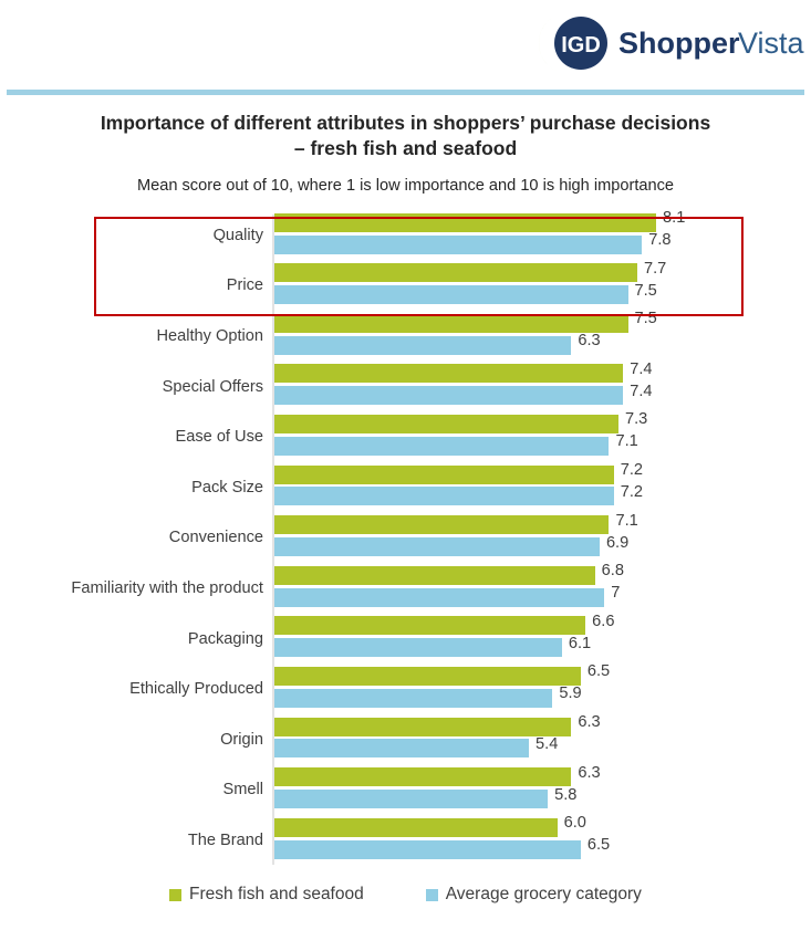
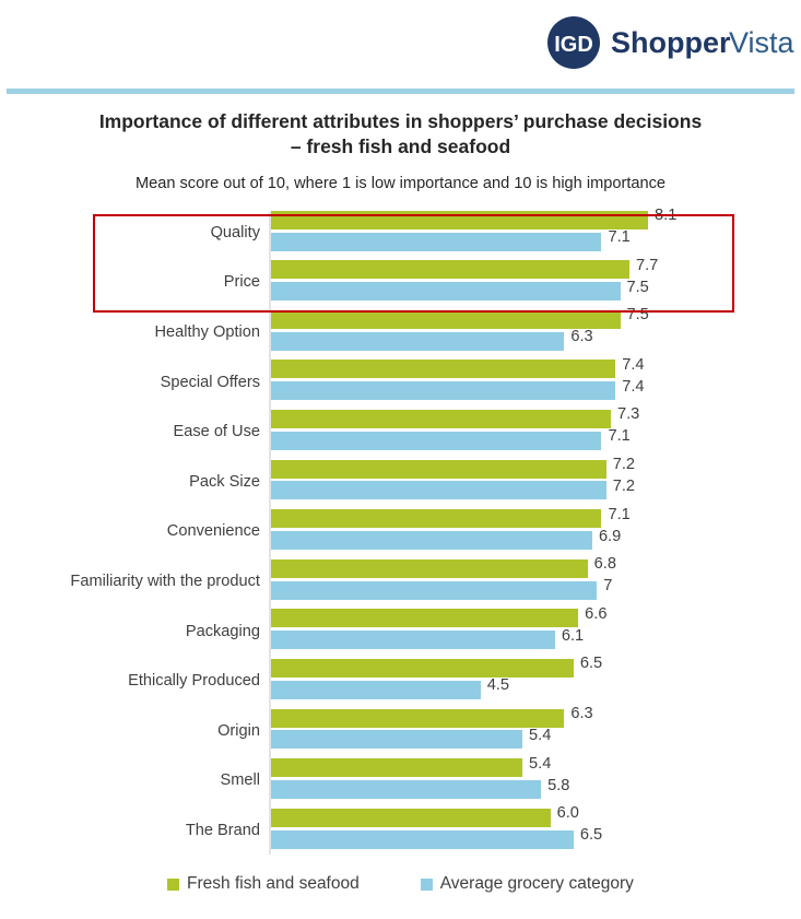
Average grocery category/Quality: 7.8 -> 7.1
Average grocery category/Ethically Produced: 5.9 -> 4.5
Fresh fish and seafood/Smell: 6.3 -> 5.4
